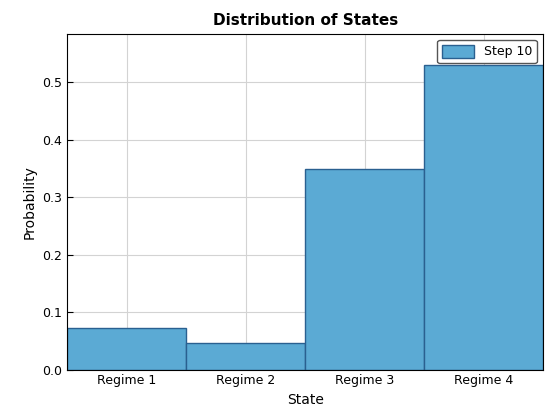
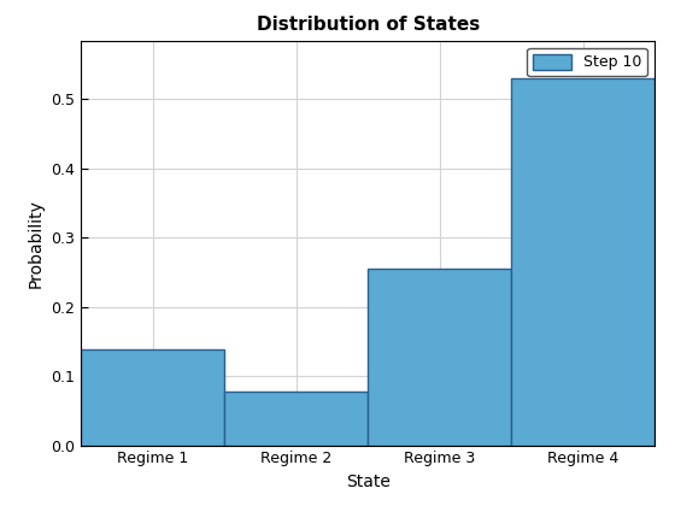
Regime 1: 0.073 -> 0.138
Regime 2: 0.047 -> 0.078
Regime 3: 0.350 -> 0.256
